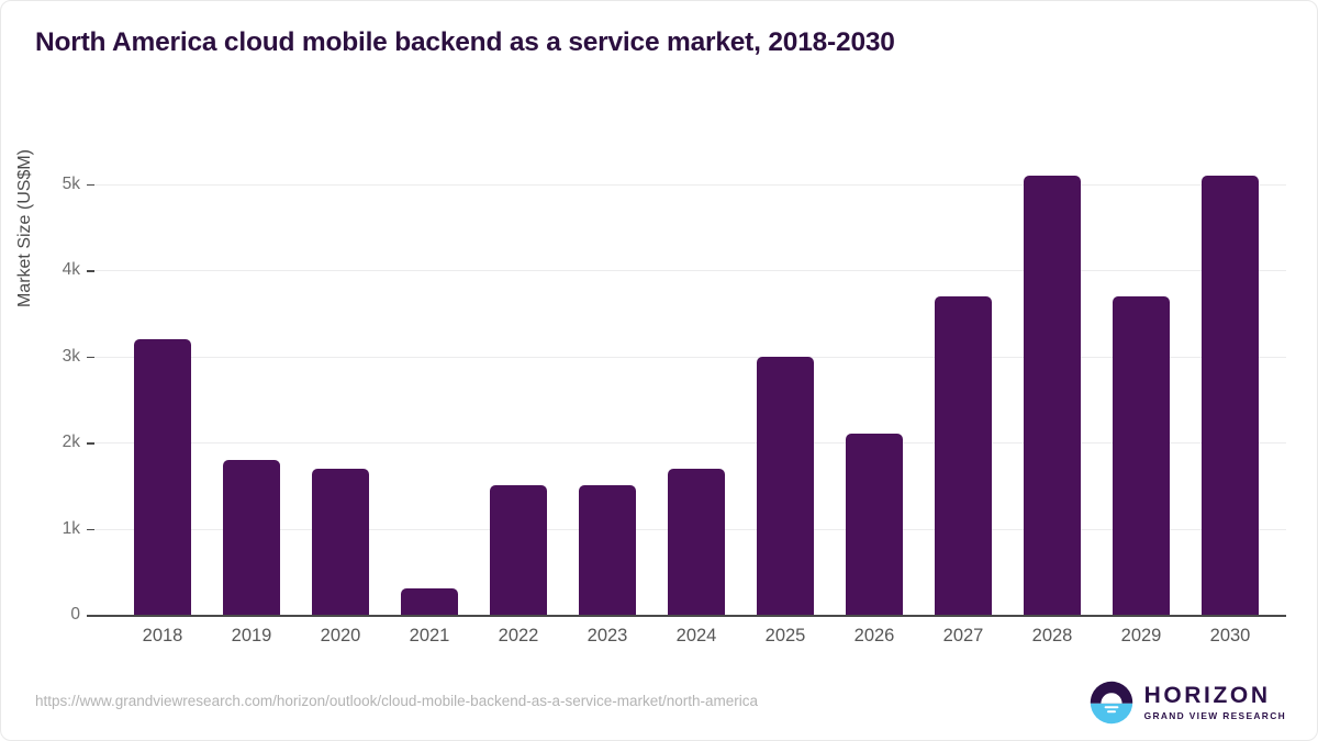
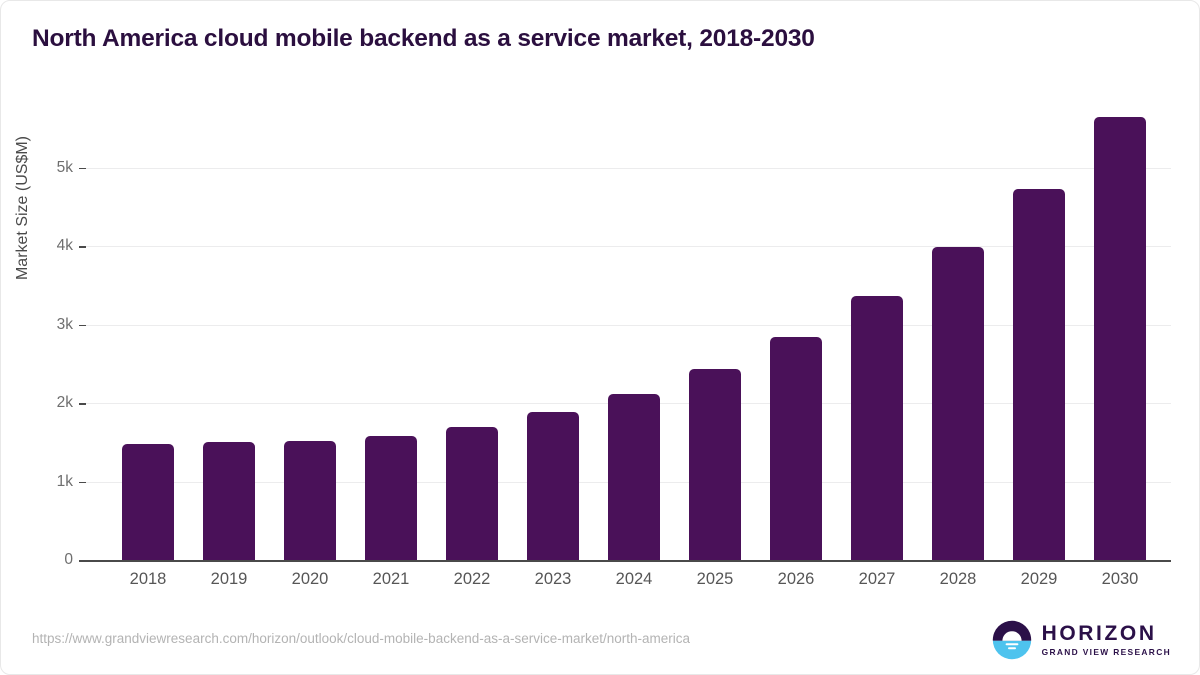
2018: 3.2k -> 1.5k
2019: 1.8k -> 1.5k
2020: 1.7k -> 1.5k
2021: 0.3k -> 1.6k
2022: 1.5k -> 1.7k
2023: 1.5k -> 1.9k
2024: 1.7k -> 2.1k
2025: 3.0k -> 2.4k
2026: 2.1k -> 2.8k
2027: 3.7k -> 3.4k
2028: 5.1k -> 4.0k
2029: 3.7k -> 4.7k
2030: 5.1k -> 5.6k
